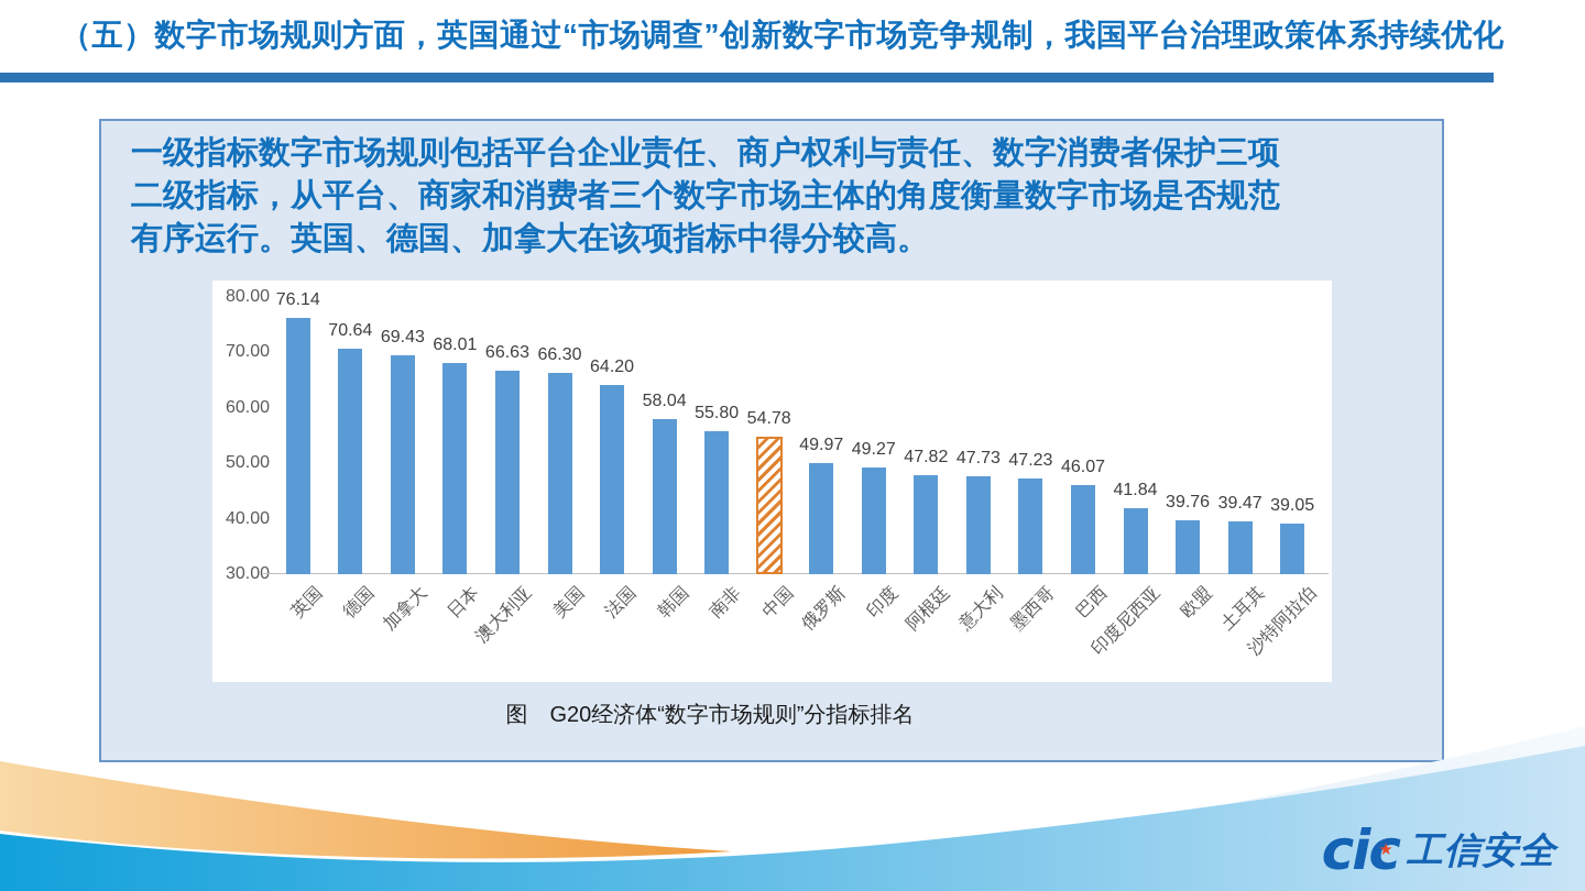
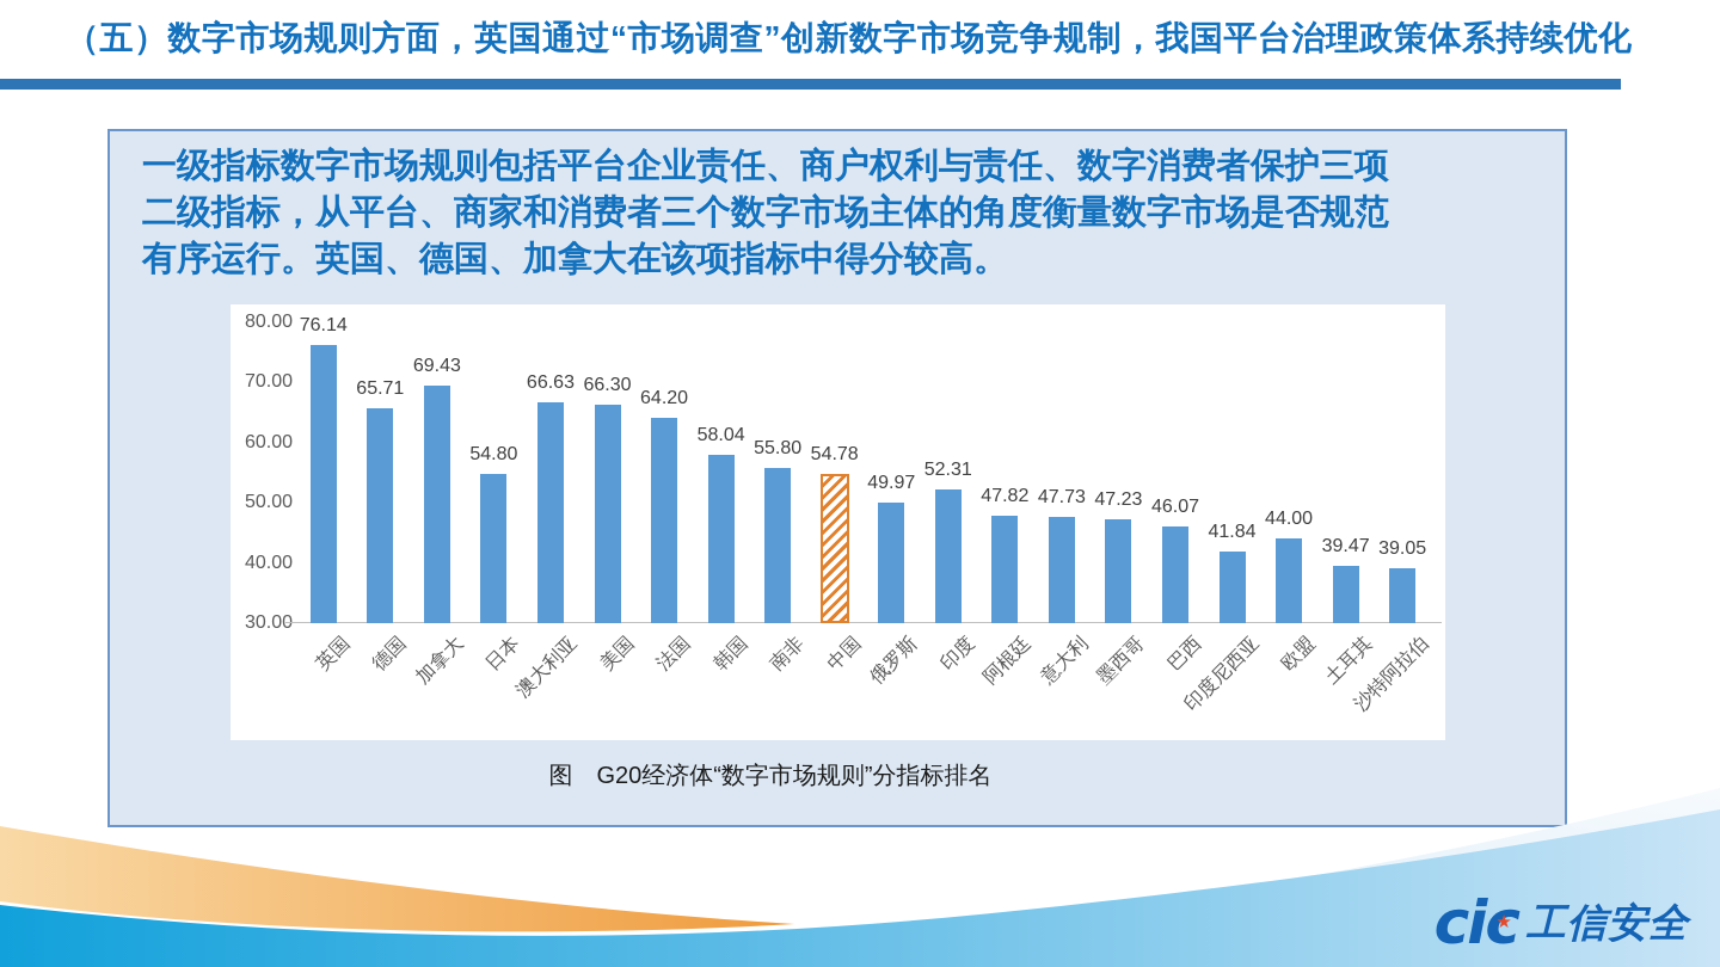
德国: 70.64 -> 65.71
日本: 68.01 -> 54.80
印度: 49.27 -> 52.31
欧盟: 39.76 -> 44.00
